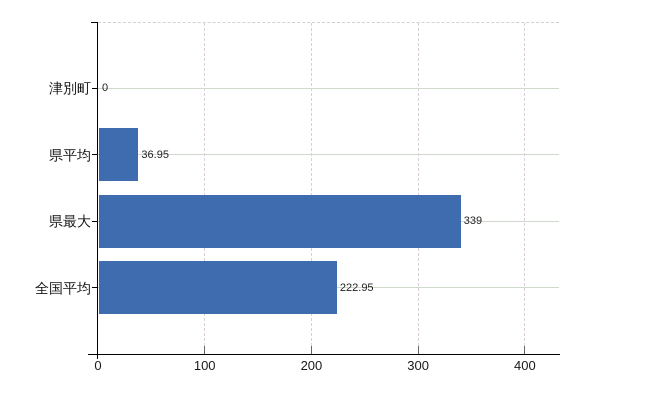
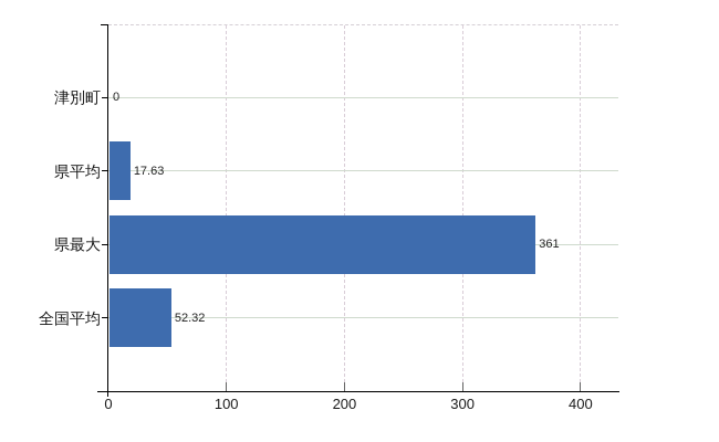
県平均: 36.95 -> 17.63
県最大: 339 -> 361
全国平均: 222.95 -> 52.32
